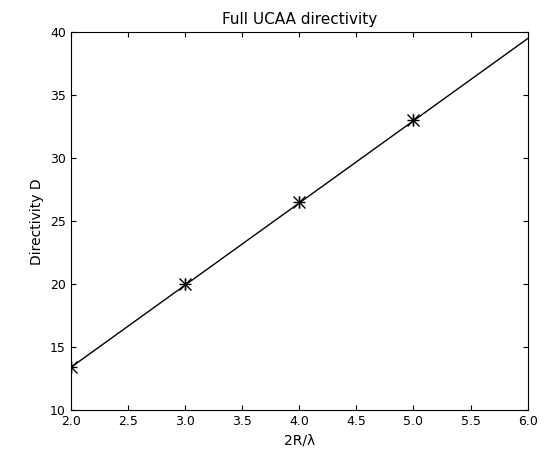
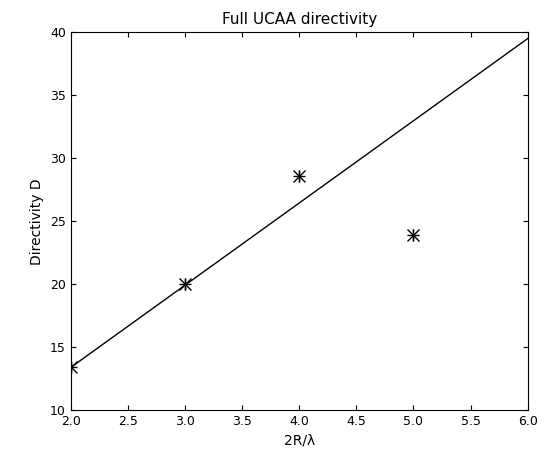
4.0: 26.5 -> 28.6
5.0: 33.0 -> 23.9
